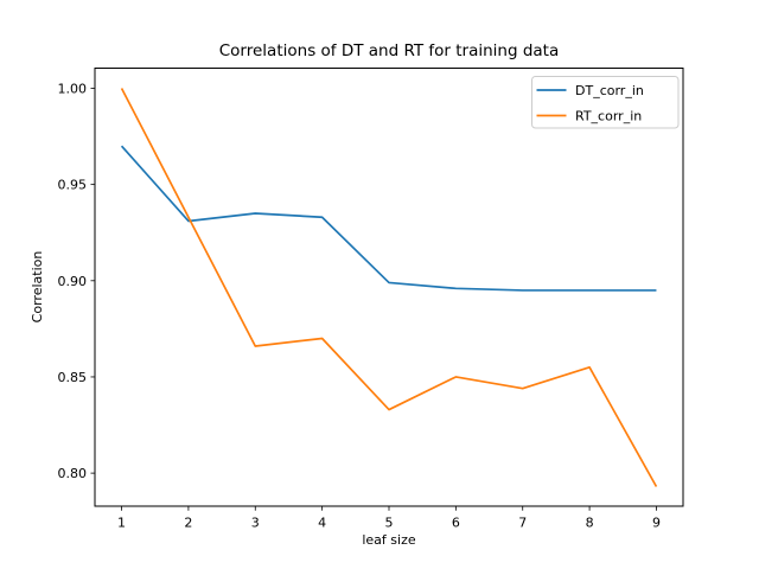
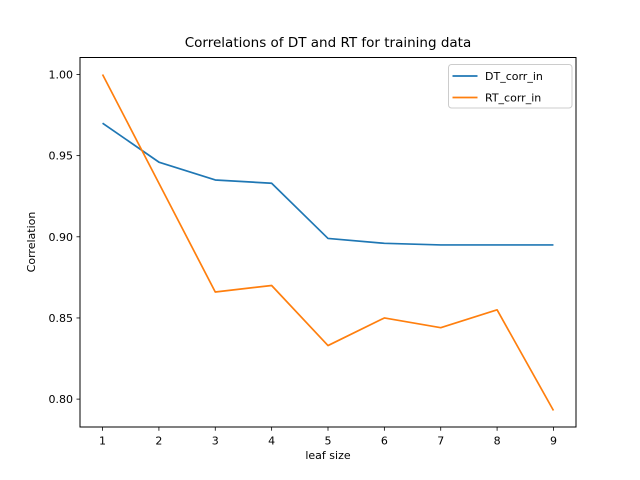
DT_corr_in/2: 0.931 -> 0.946
